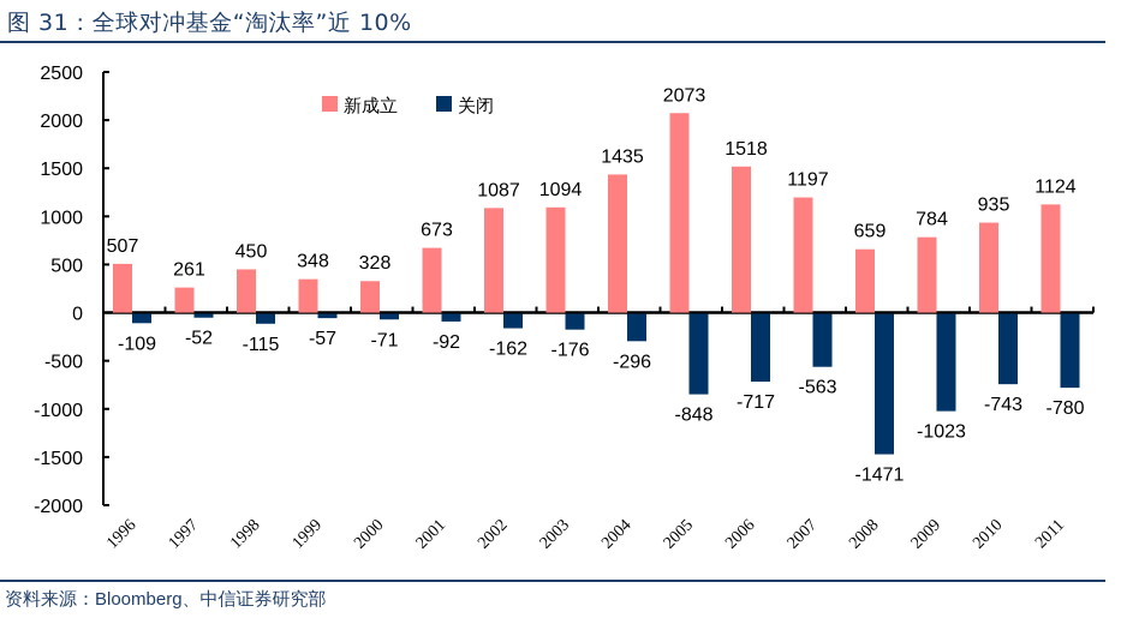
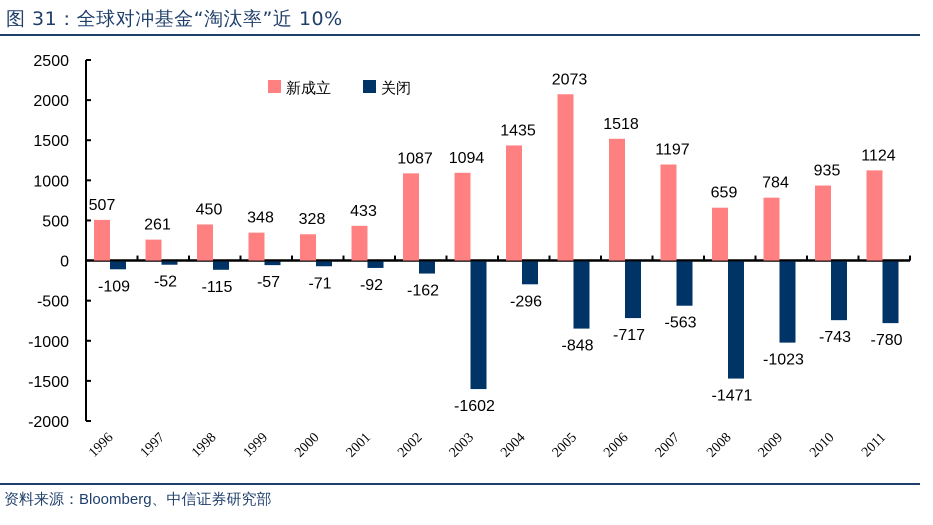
新成立/2001: 673 -> 433
关闭/2003: -176 -> -1602
